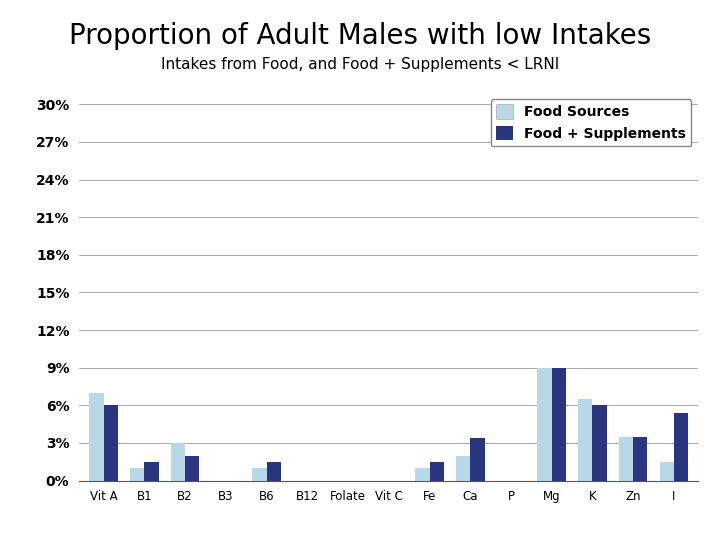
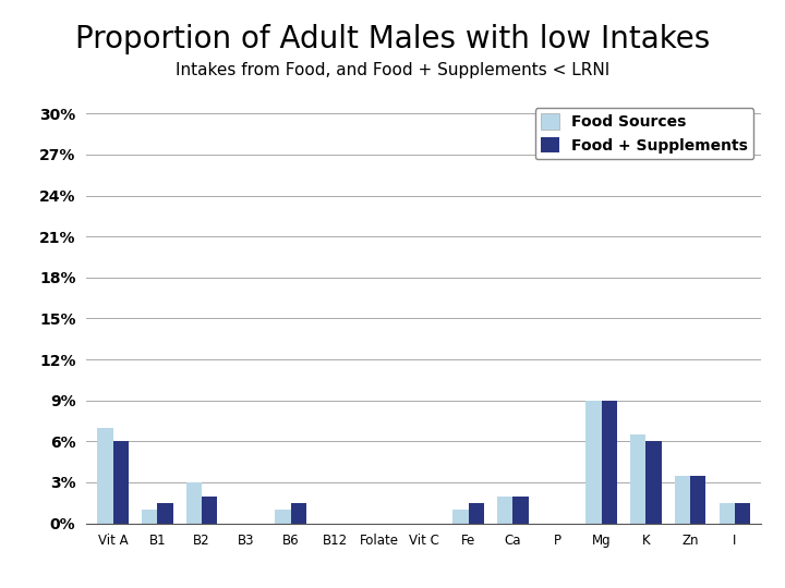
Food + Supplements/Ca: 3.4% -> 2.0%
Food + Supplements/I: 5.4% -> 1.5%
